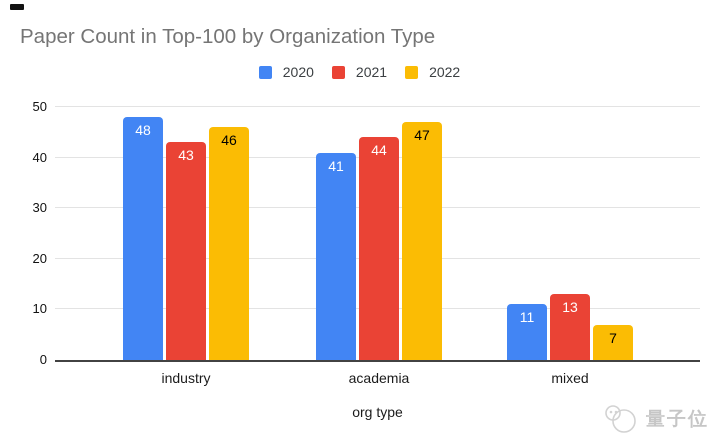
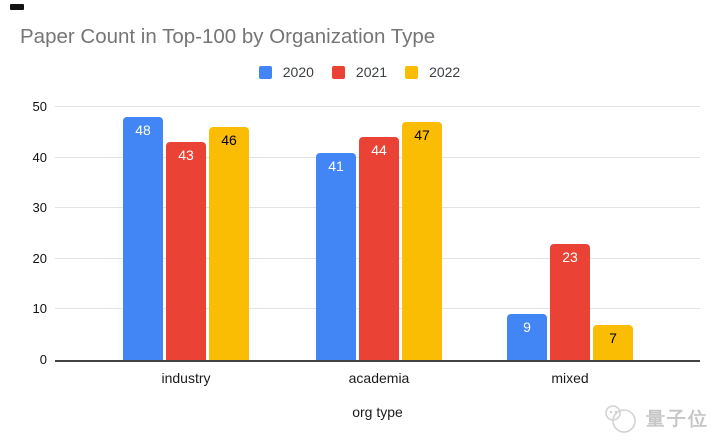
2020/mixed: 11 -> 9
2021/mixed: 13 -> 23
